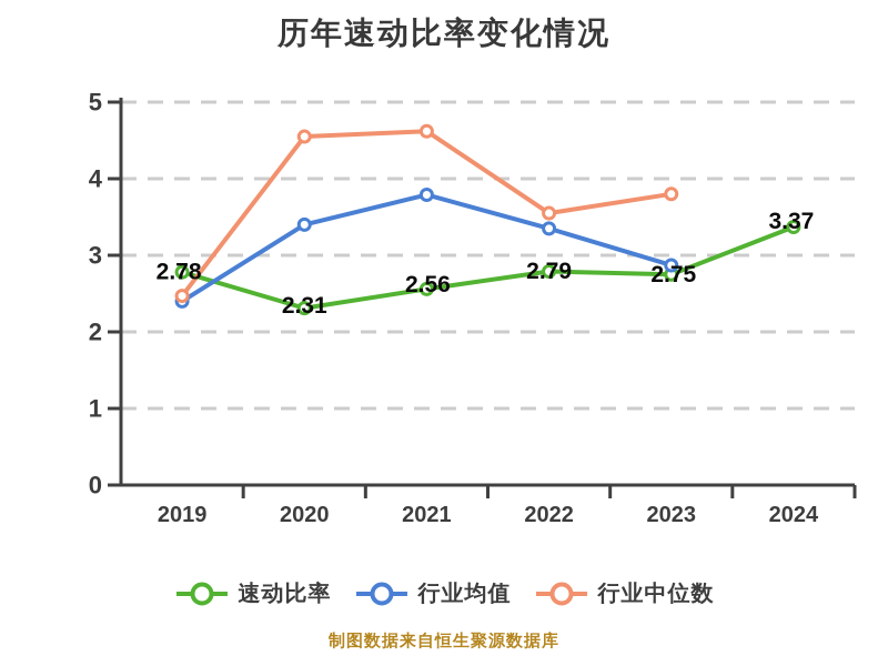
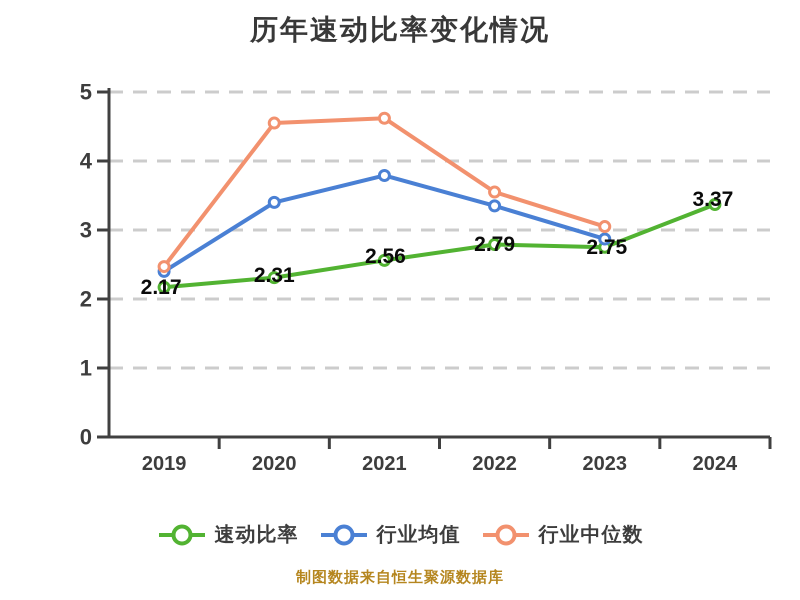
速动比率/2019: 2.78 -> 2.17
行业中位数/2023: 3.8 -> 3.0
